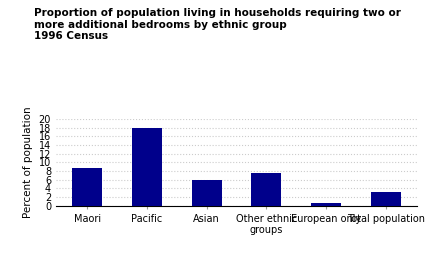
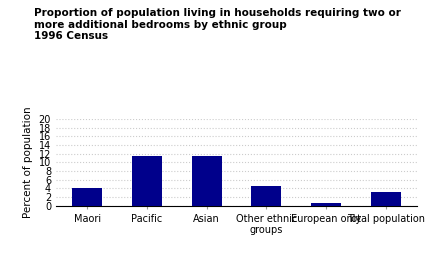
Maori: 8.8 -> 4.0
Pacific: 18.0 -> 11.5
Asian: 5.9 -> 11.5
Other ethnic groups: 7.5 -> 4.5
